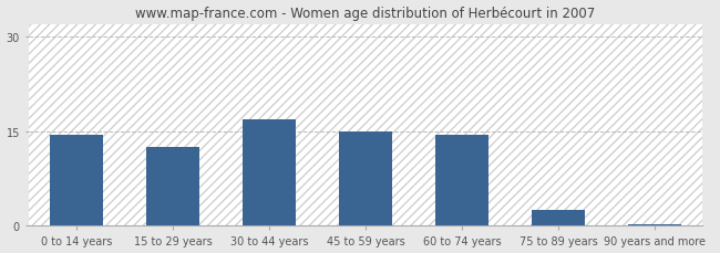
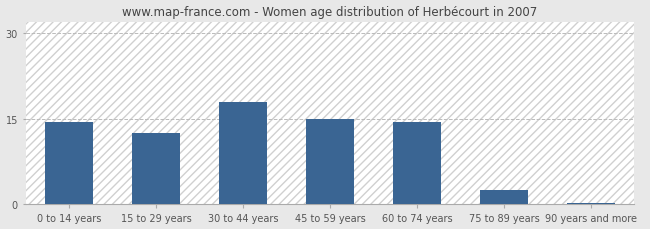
30 to 44 years: 16.8 -> 18.0
